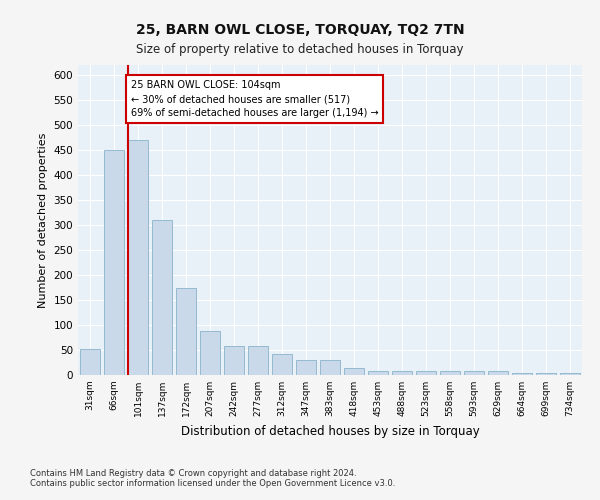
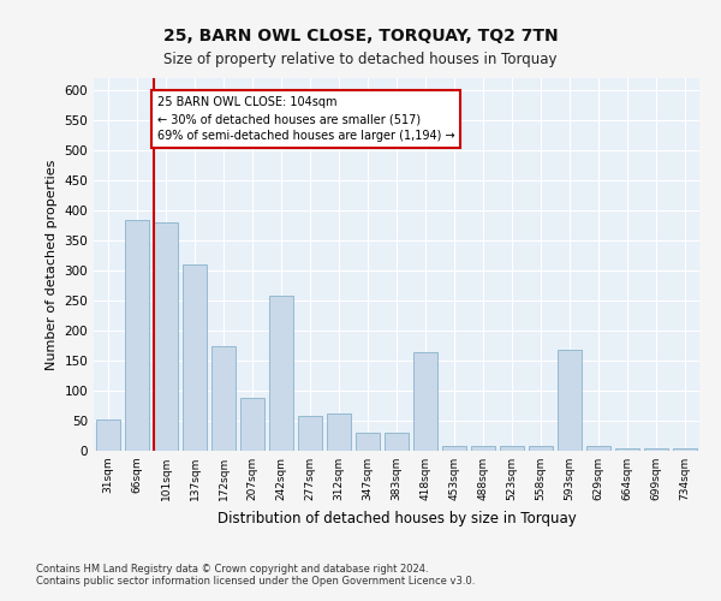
66sqm: 450 -> 384
101sqm: 470 -> 380
242sqm: 58 -> 258
312sqm: 43 -> 62
418sqm: 14 -> 164
593sqm: 8 -> 168
